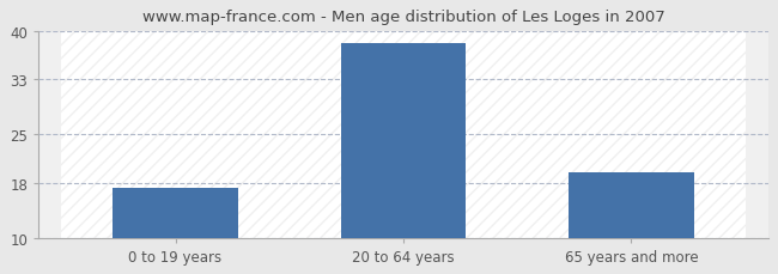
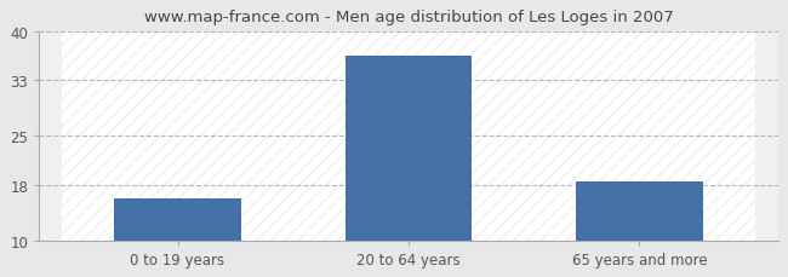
0 to 19 years: 17.2 -> 16.0
20 to 64 years: 38.2 -> 36.5
65 years and more: 19.4 -> 18.5
